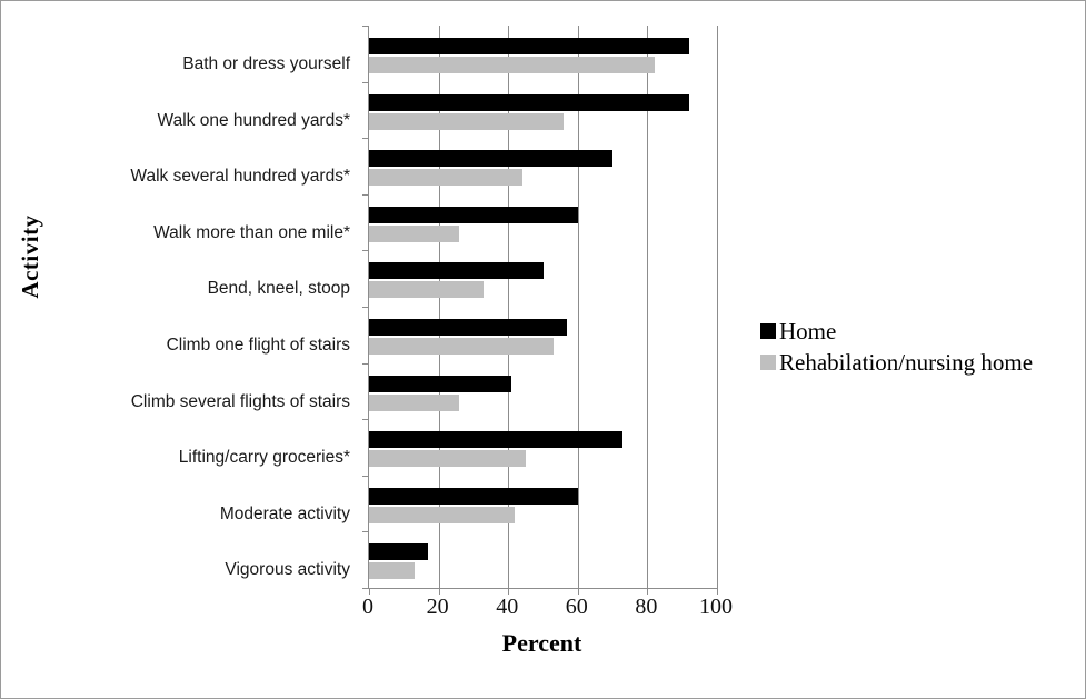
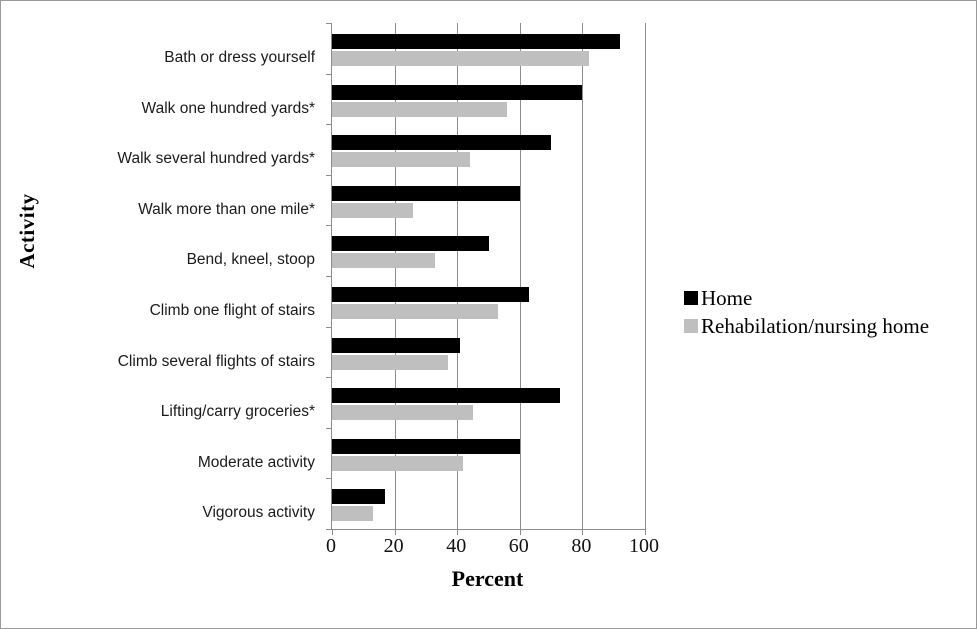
Home/Walk one hundred yards*: 92 -> 80
Home/Climb one flight of stairs: 57 -> 63
Rehabilation/nursing home/Climb several flights of stairs: 26 -> 37
